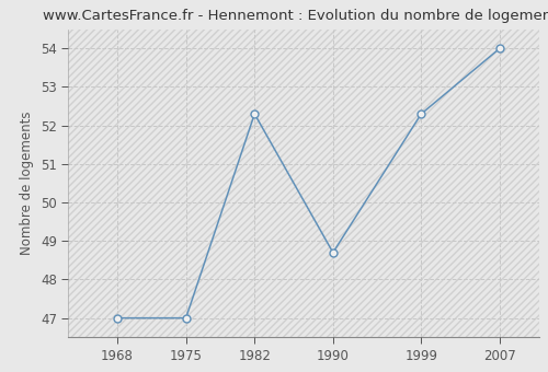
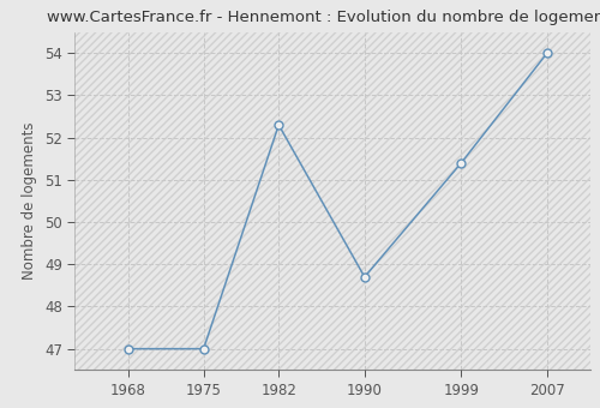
1999: 52.3 -> 51.4
